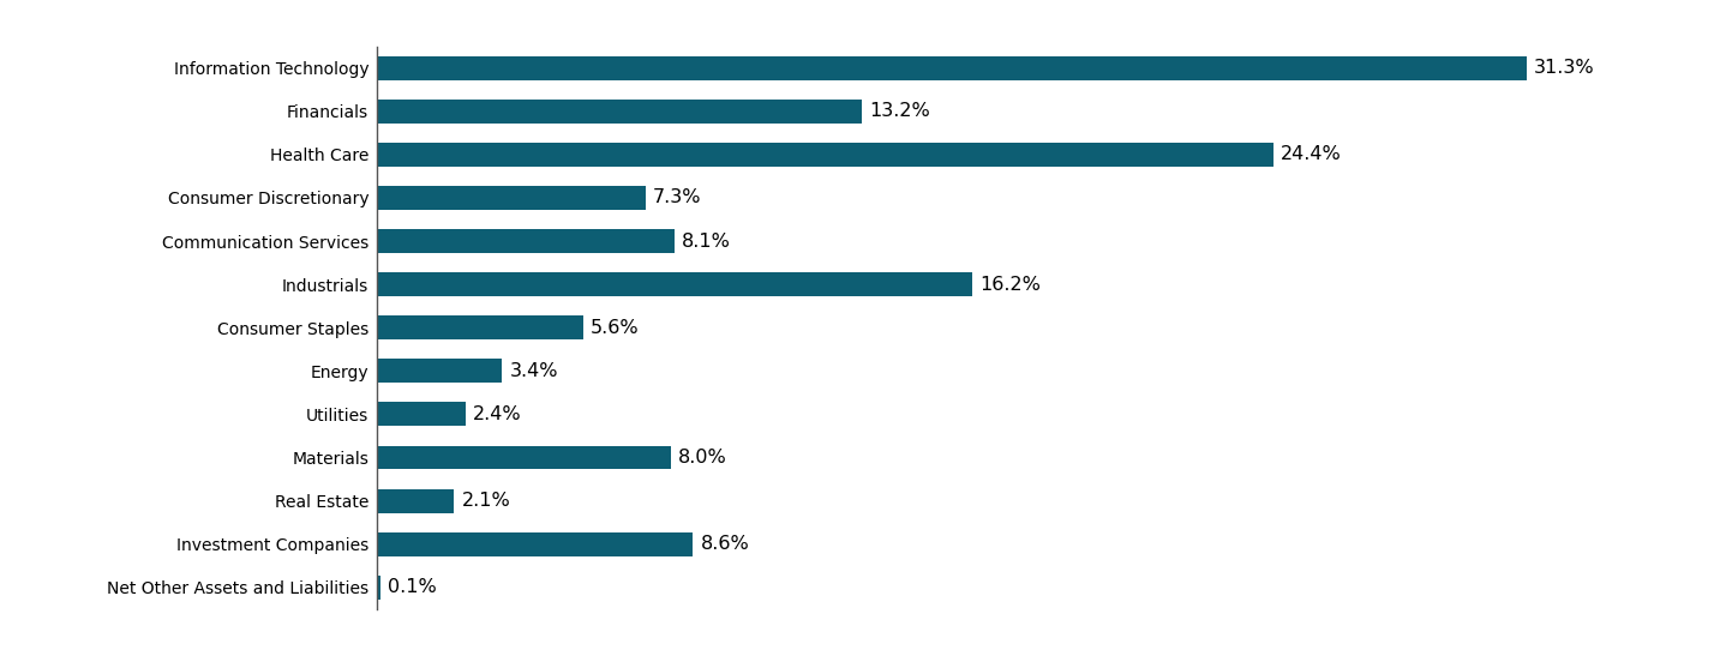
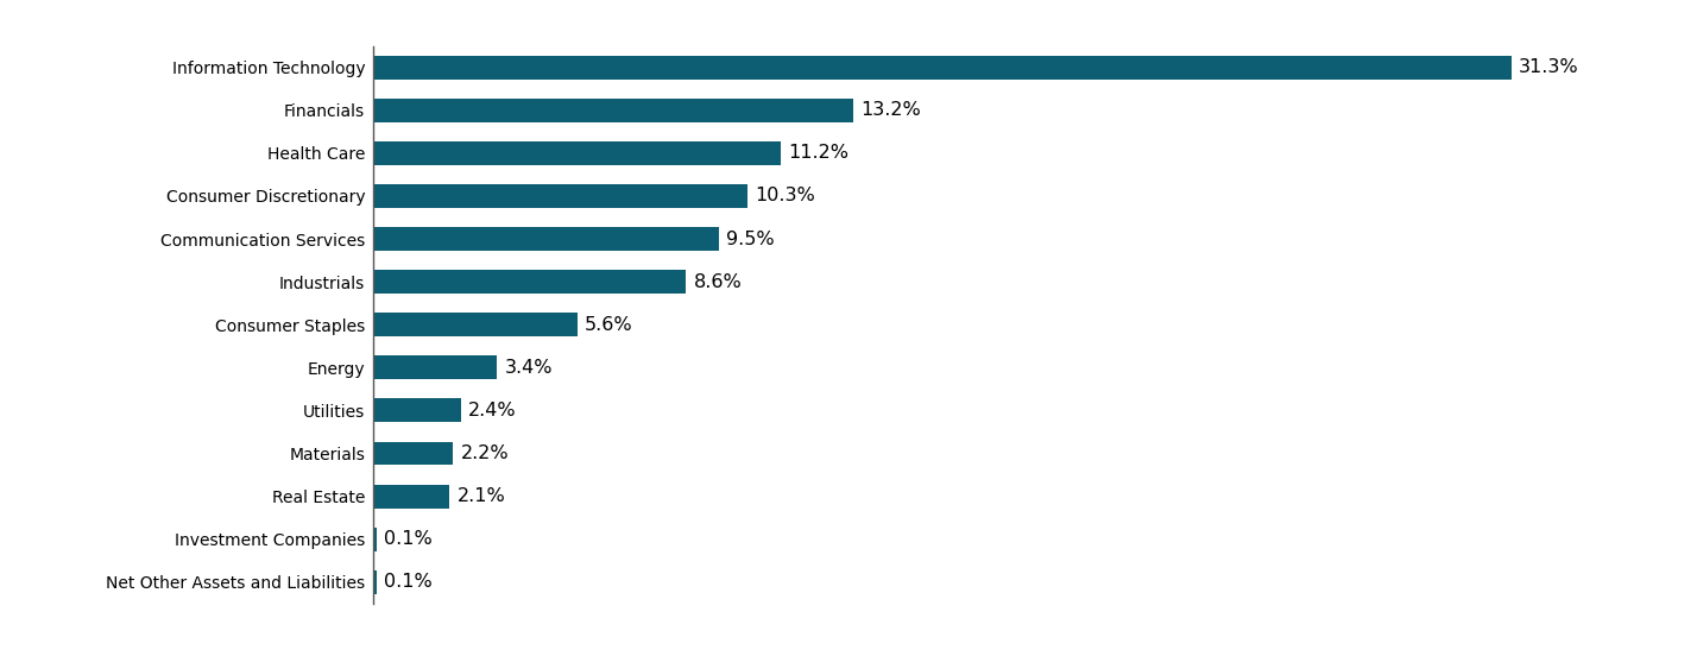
Health Care: 24.4% -> 11.2%
Consumer Discretionary: 7.3% -> 10.3%
Communication Services: 8.1% -> 9.5%
Industrials: 16.2% -> 8.6%
Materials: 8.0% -> 2.2%
Investment Companies: 8.6% -> 0.1%
